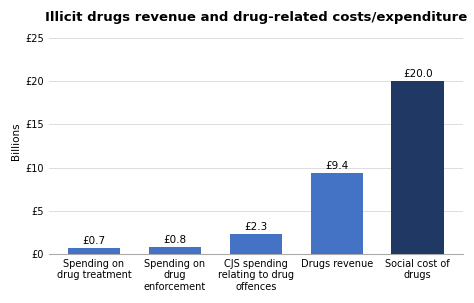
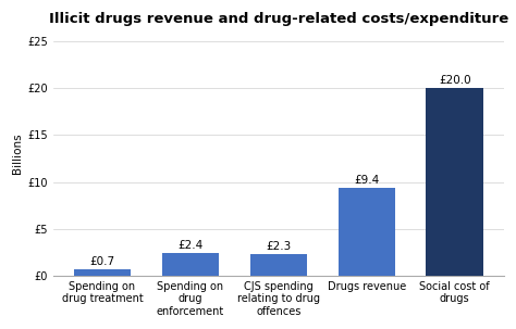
Spending on drug enforcement: £0.8 -> £2.4
